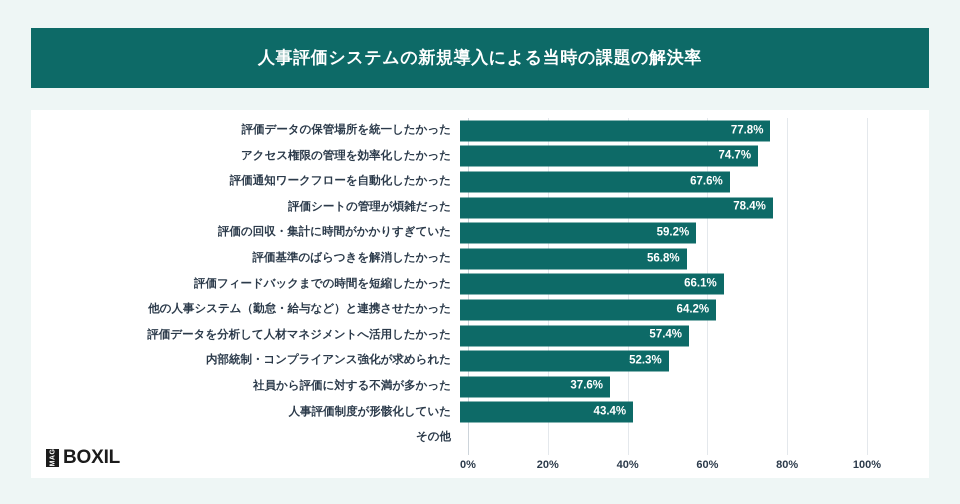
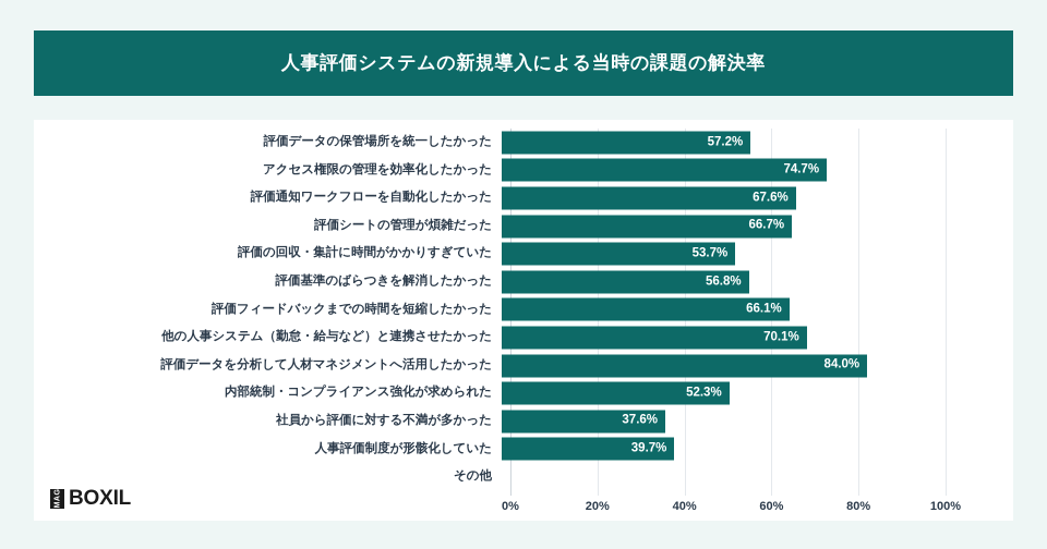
評価データの保管場所を統一したかった: 77.8% -> 57.2%
評価シートの管理が煩雑だった: 78.4% -> 66.7%
評価の回収・集計に時間がかかりすぎていた: 59.2% -> 53.7%
他の人事システム（勤怠・給与など）と連携させたかった: 64.2% -> 70.1%
評価データを分析して人材マネジメントへ活用したかった: 57.4% -> 84.0%
人事評価制度が形骸化していた: 43.4% -> 39.7%
